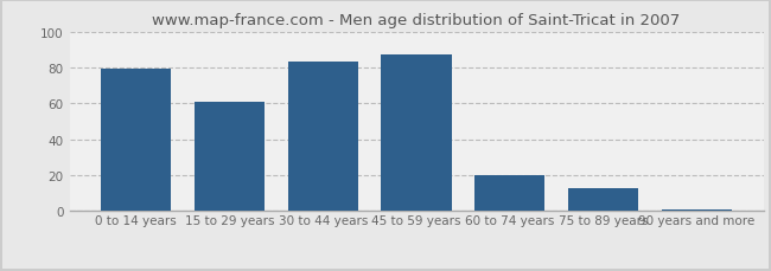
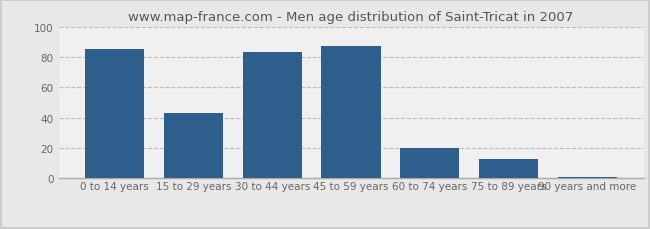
0 to 14 years: 79 -> 85
15 to 29 years: 61 -> 43
